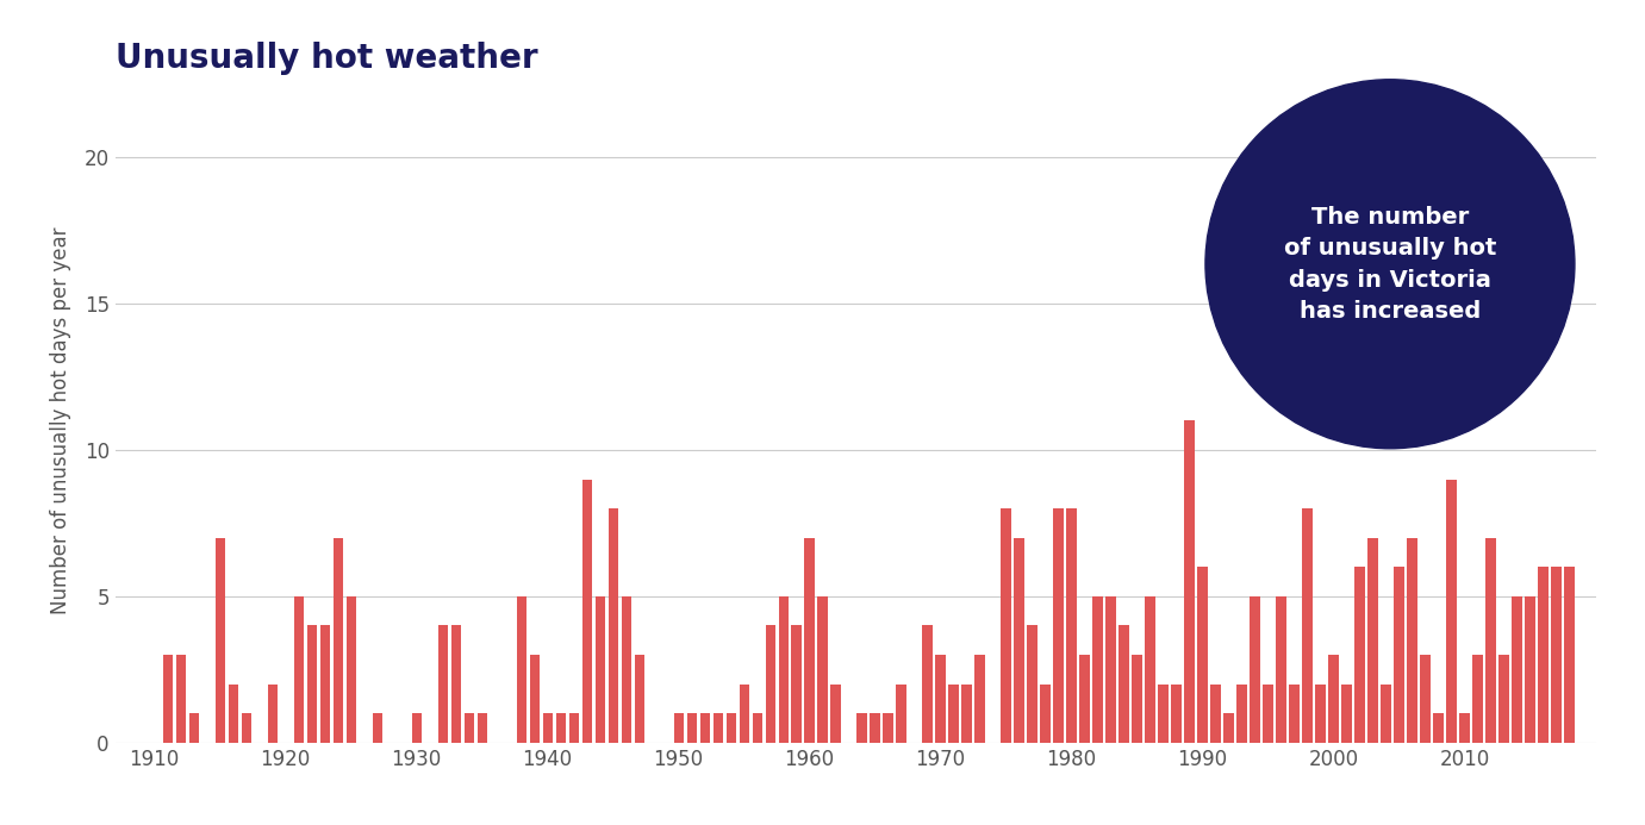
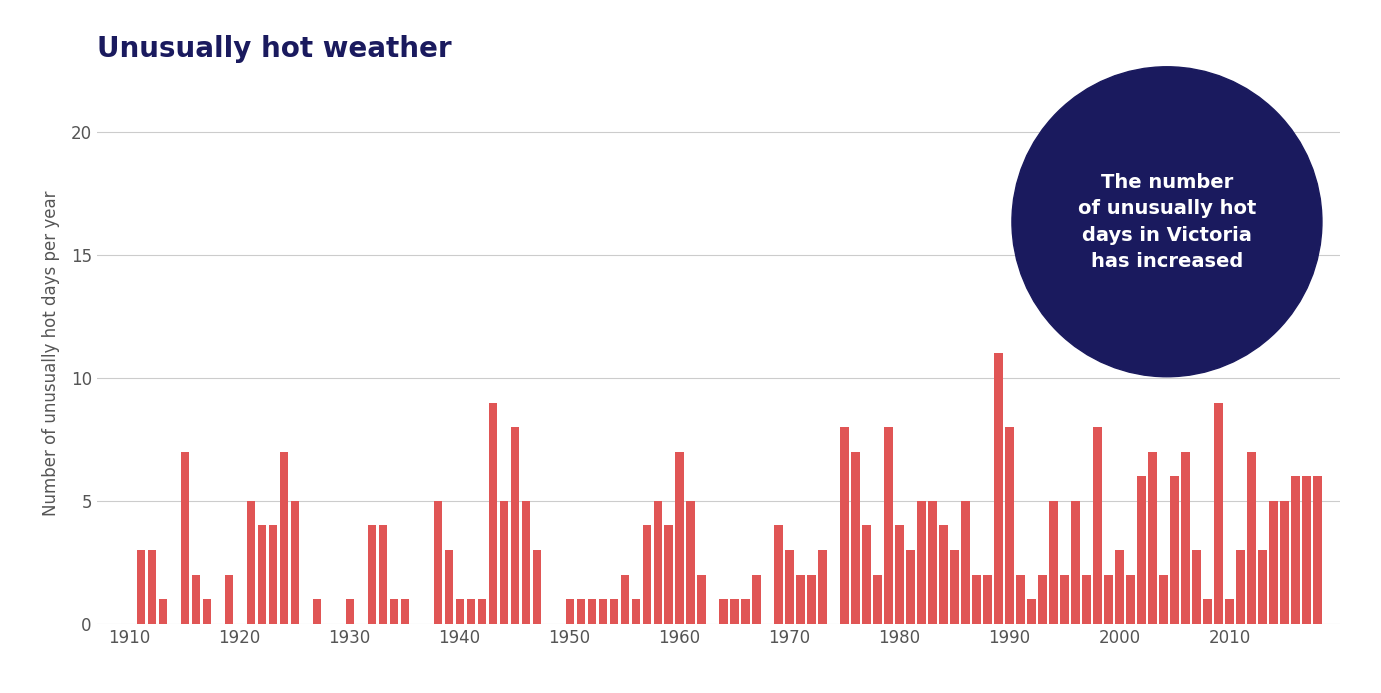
1980: 8 -> 4
1990: 6 -> 8
